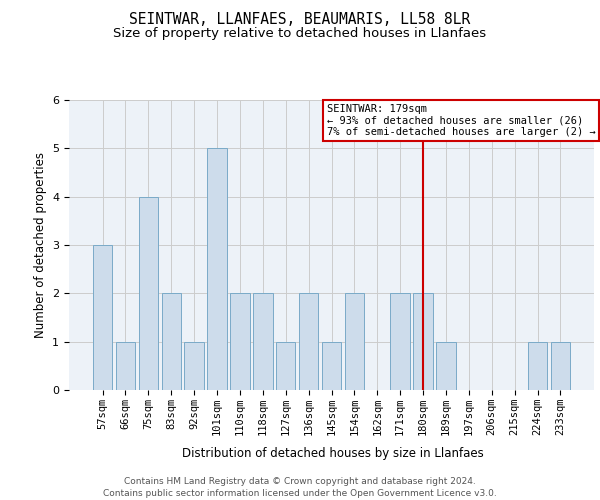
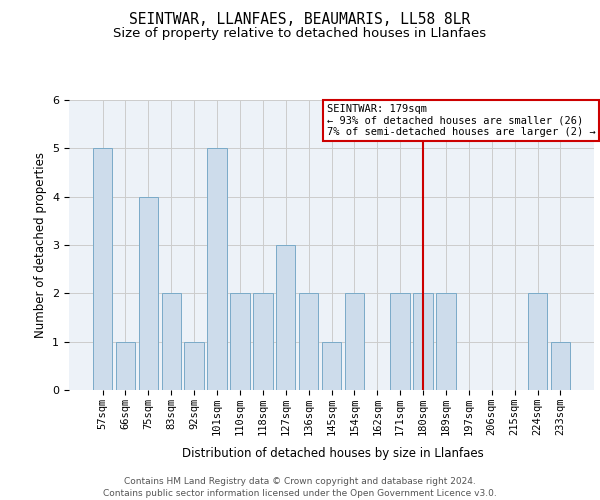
57sqm: 3 -> 5
127sqm: 1 -> 3
189sqm: 1 -> 2
224sqm: 1 -> 2
